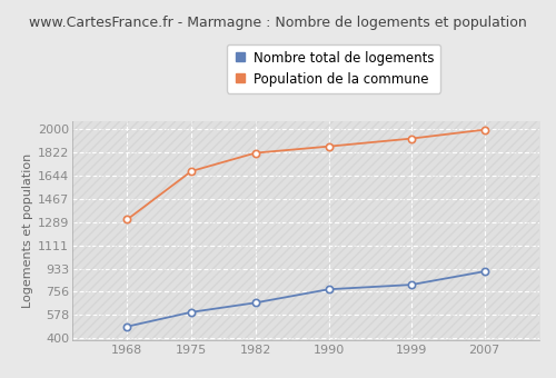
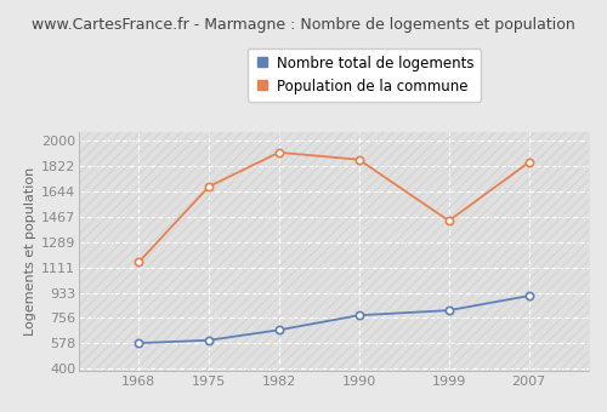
Nombre total de logements/1968: 490 -> 580
Population de la commune/1968: 1310 -> 1150
Population de la commune/1982: 1820 -> 1920
Population de la commune/1999: 1930 -> 1440
Population de la commune/2007: 2000 -> 1850
